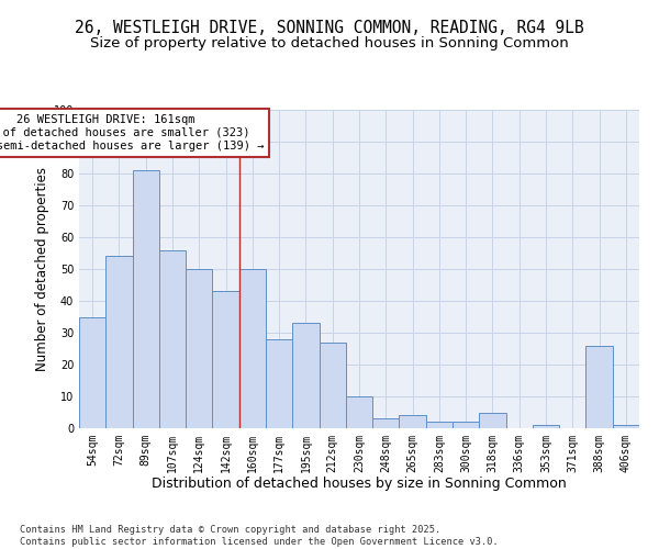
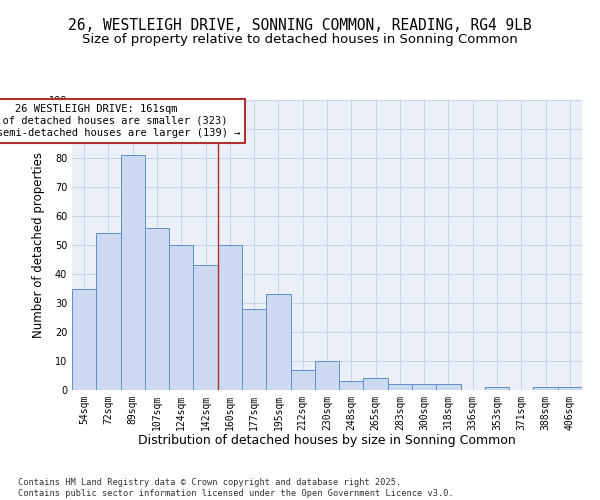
212sqm: 27 -> 7
318sqm: 5 -> 2
388sqm: 26 -> 1
